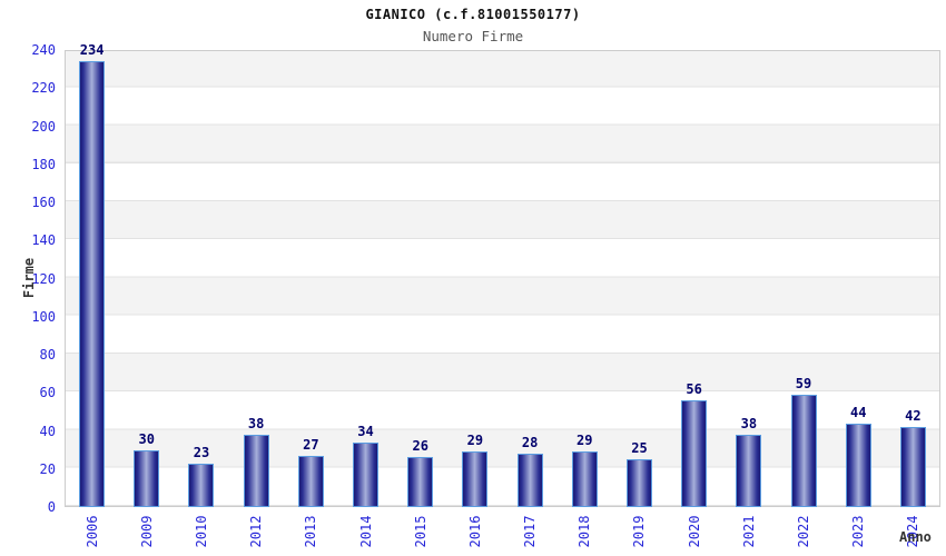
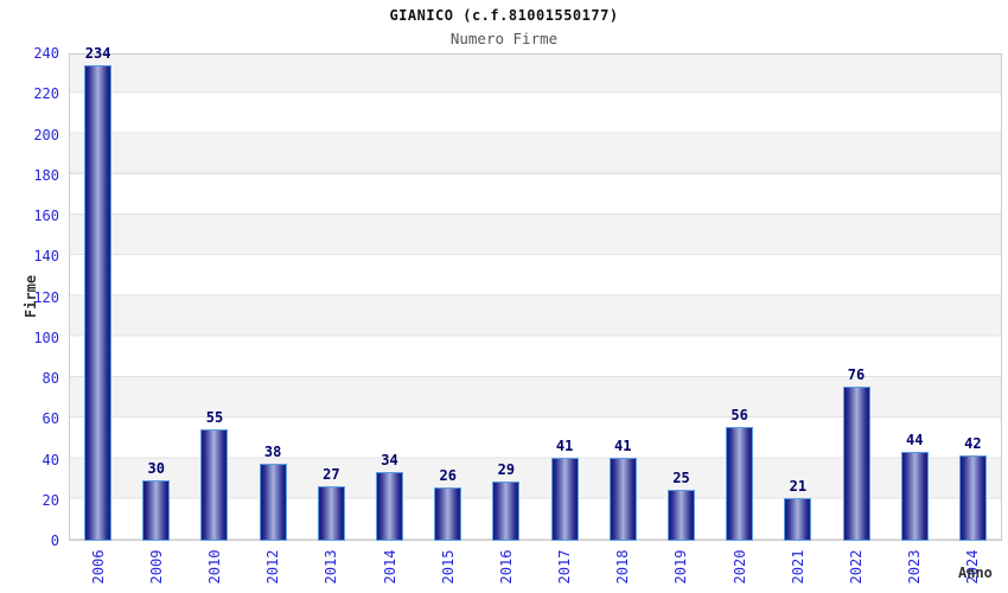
2010: 23 -> 55
2017: 28 -> 41
2018: 29 -> 41
2021: 38 -> 21
2022: 59 -> 76
